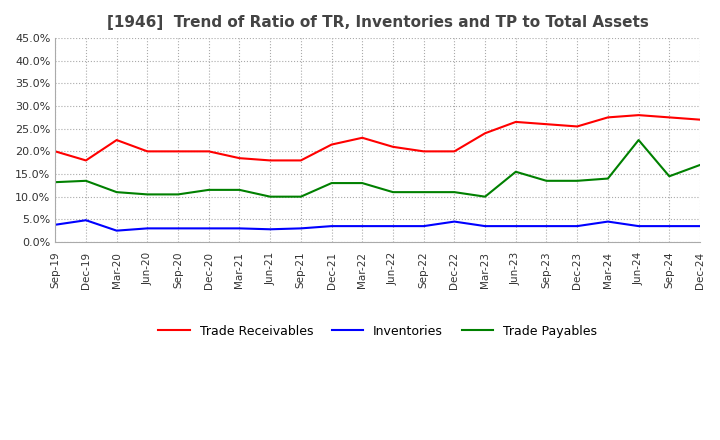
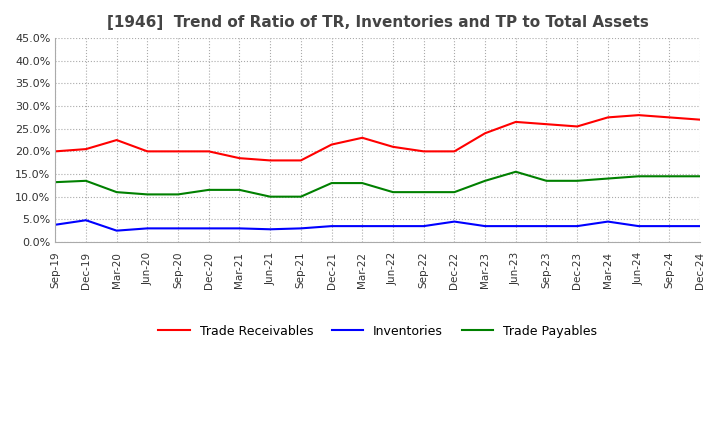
Trade Receivables/Dec-19: 18.0% -> 20.5%
Trade Payables/Mar-23: 10.0% -> 13.5%
Trade Payables/Jun-24: 22.5% -> 14.5%
Trade Payables/Dec-24: 17.0% -> 14.5%
